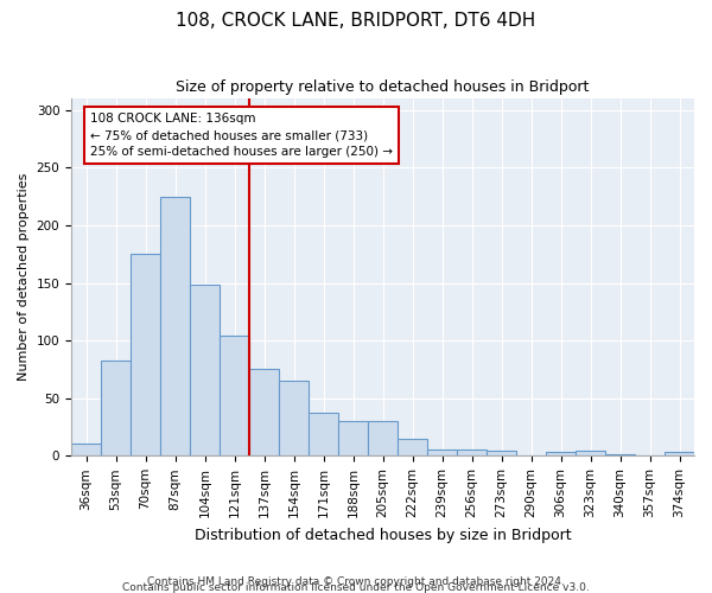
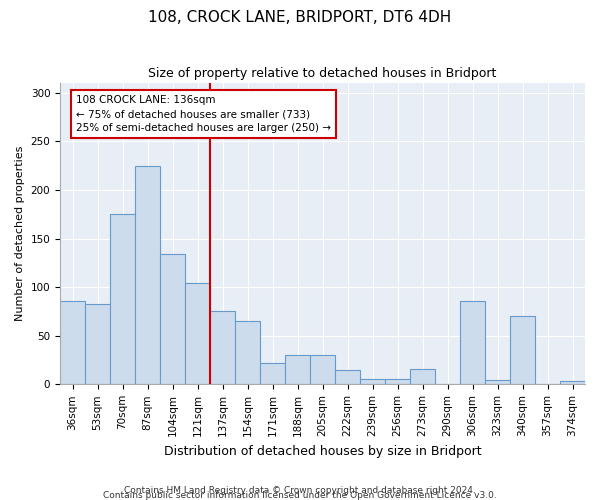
36sqm: 11 -> 86
104sqm: 149 -> 134
171sqm: 37 -> 22
273sqm: 4 -> 16
306sqm: 3 -> 86
340sqm: 1 -> 70
